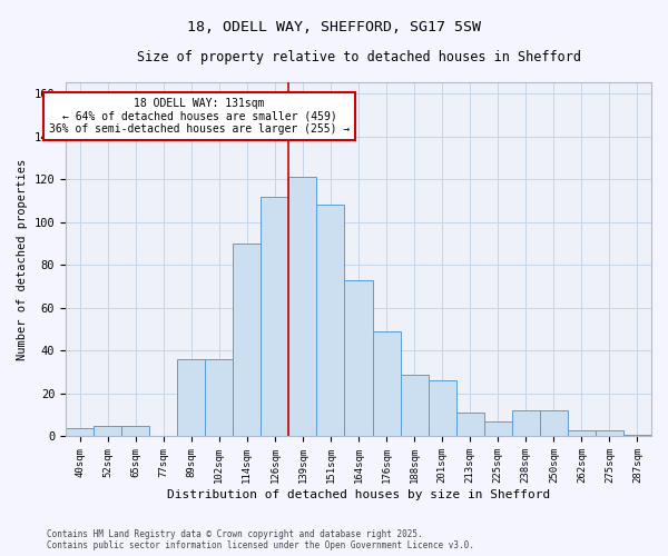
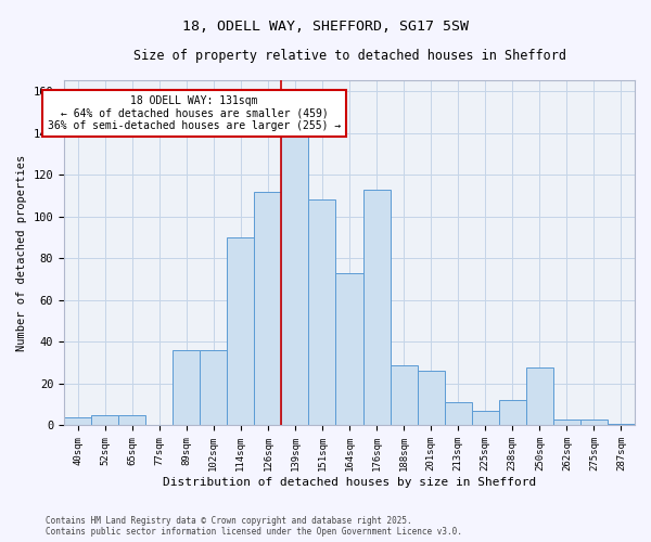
139sqm: 121 -> 139
176sqm: 49 -> 113
250sqm: 12 -> 28
